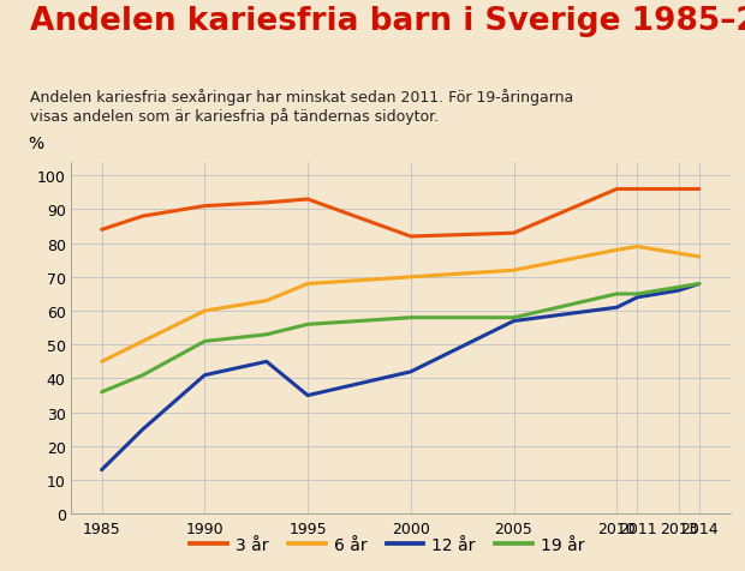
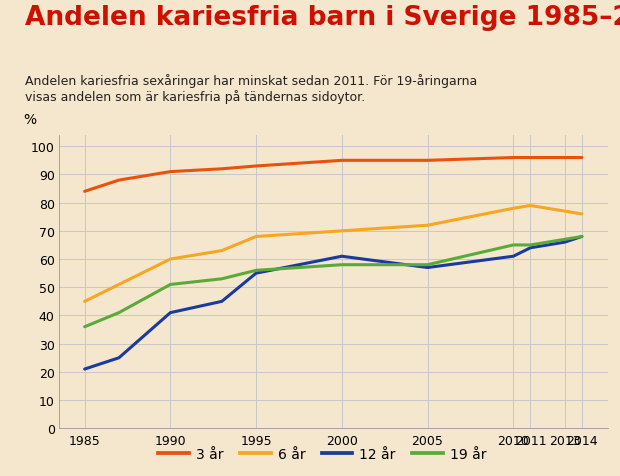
12 år/1985: 13 -> 21
12 år/1995: 35 -> 55
3 år/2000: 82 -> 95
12 år/2000: 42 -> 61
3 år/2005: 83 -> 95
